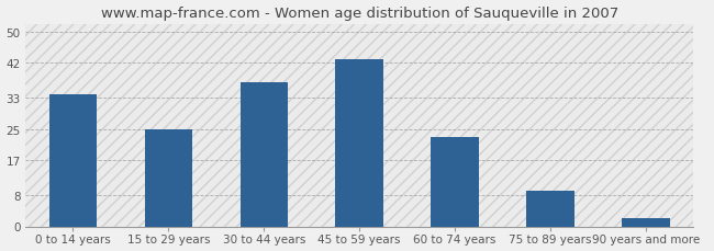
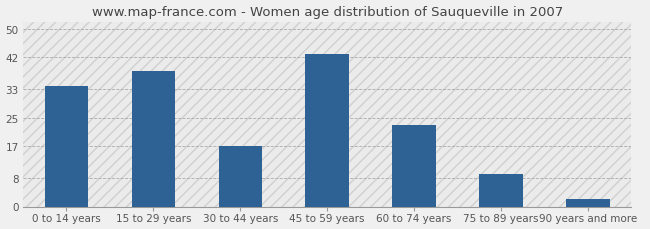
15 to 29 years: 25 -> 38
30 to 44 years: 37 -> 17
